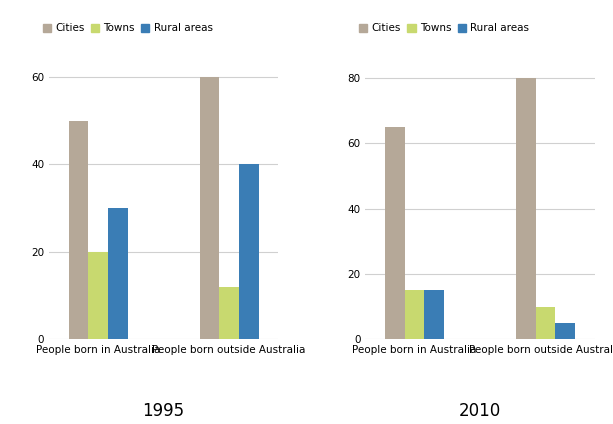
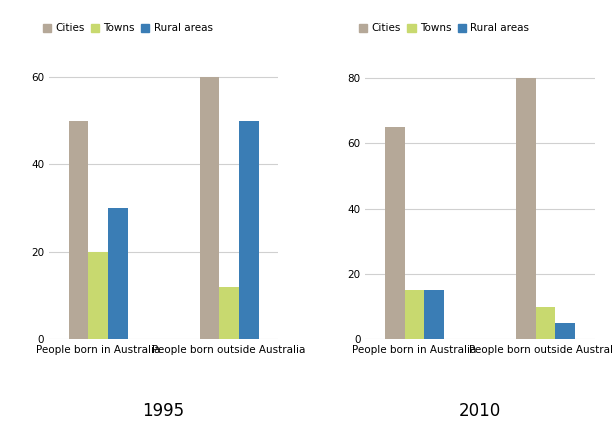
Rural areas/People born outside Australia: 40 -> 50
